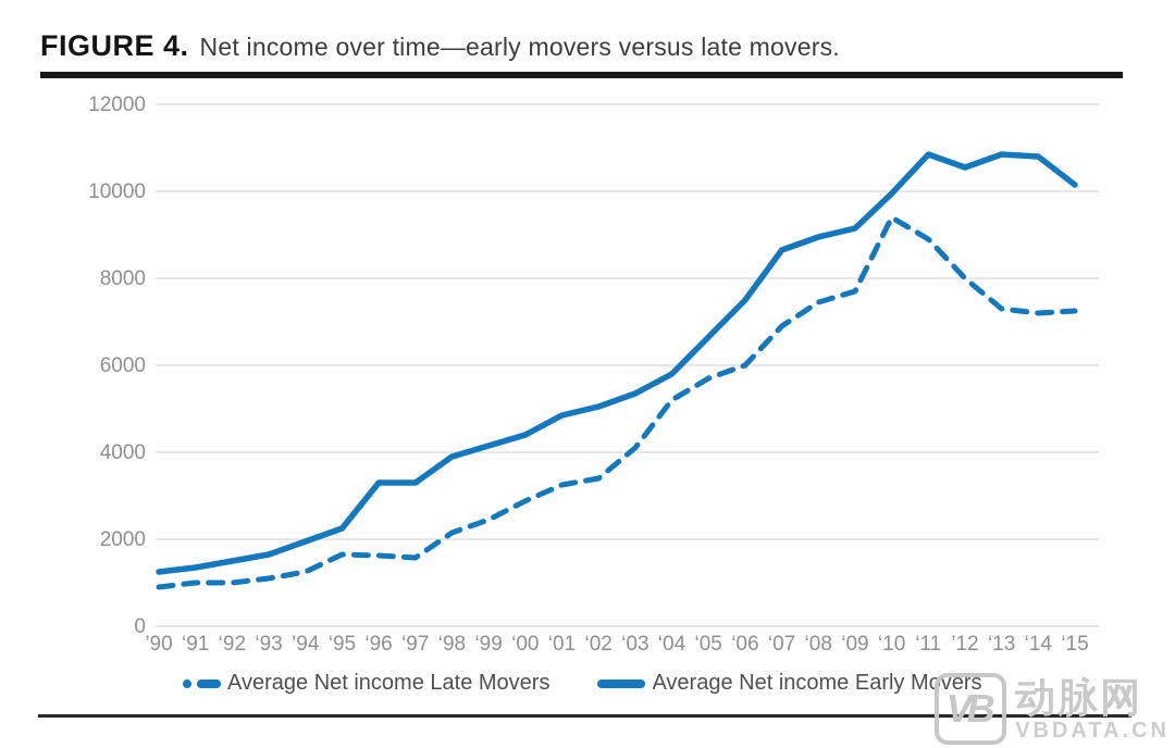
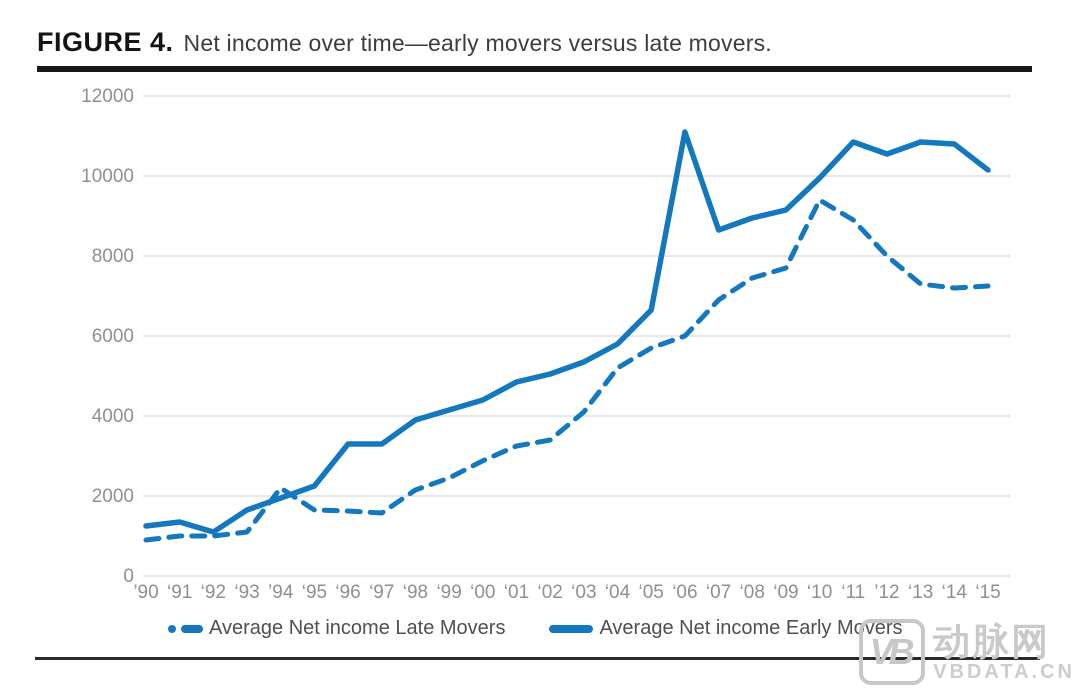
Average Net income Early Movers/‘92: 1500 -> 1100
Average Net income Late Movers/’94: 1200 -> 2200
Average Net income Early Movers/‘06: 7500 -> 11100
